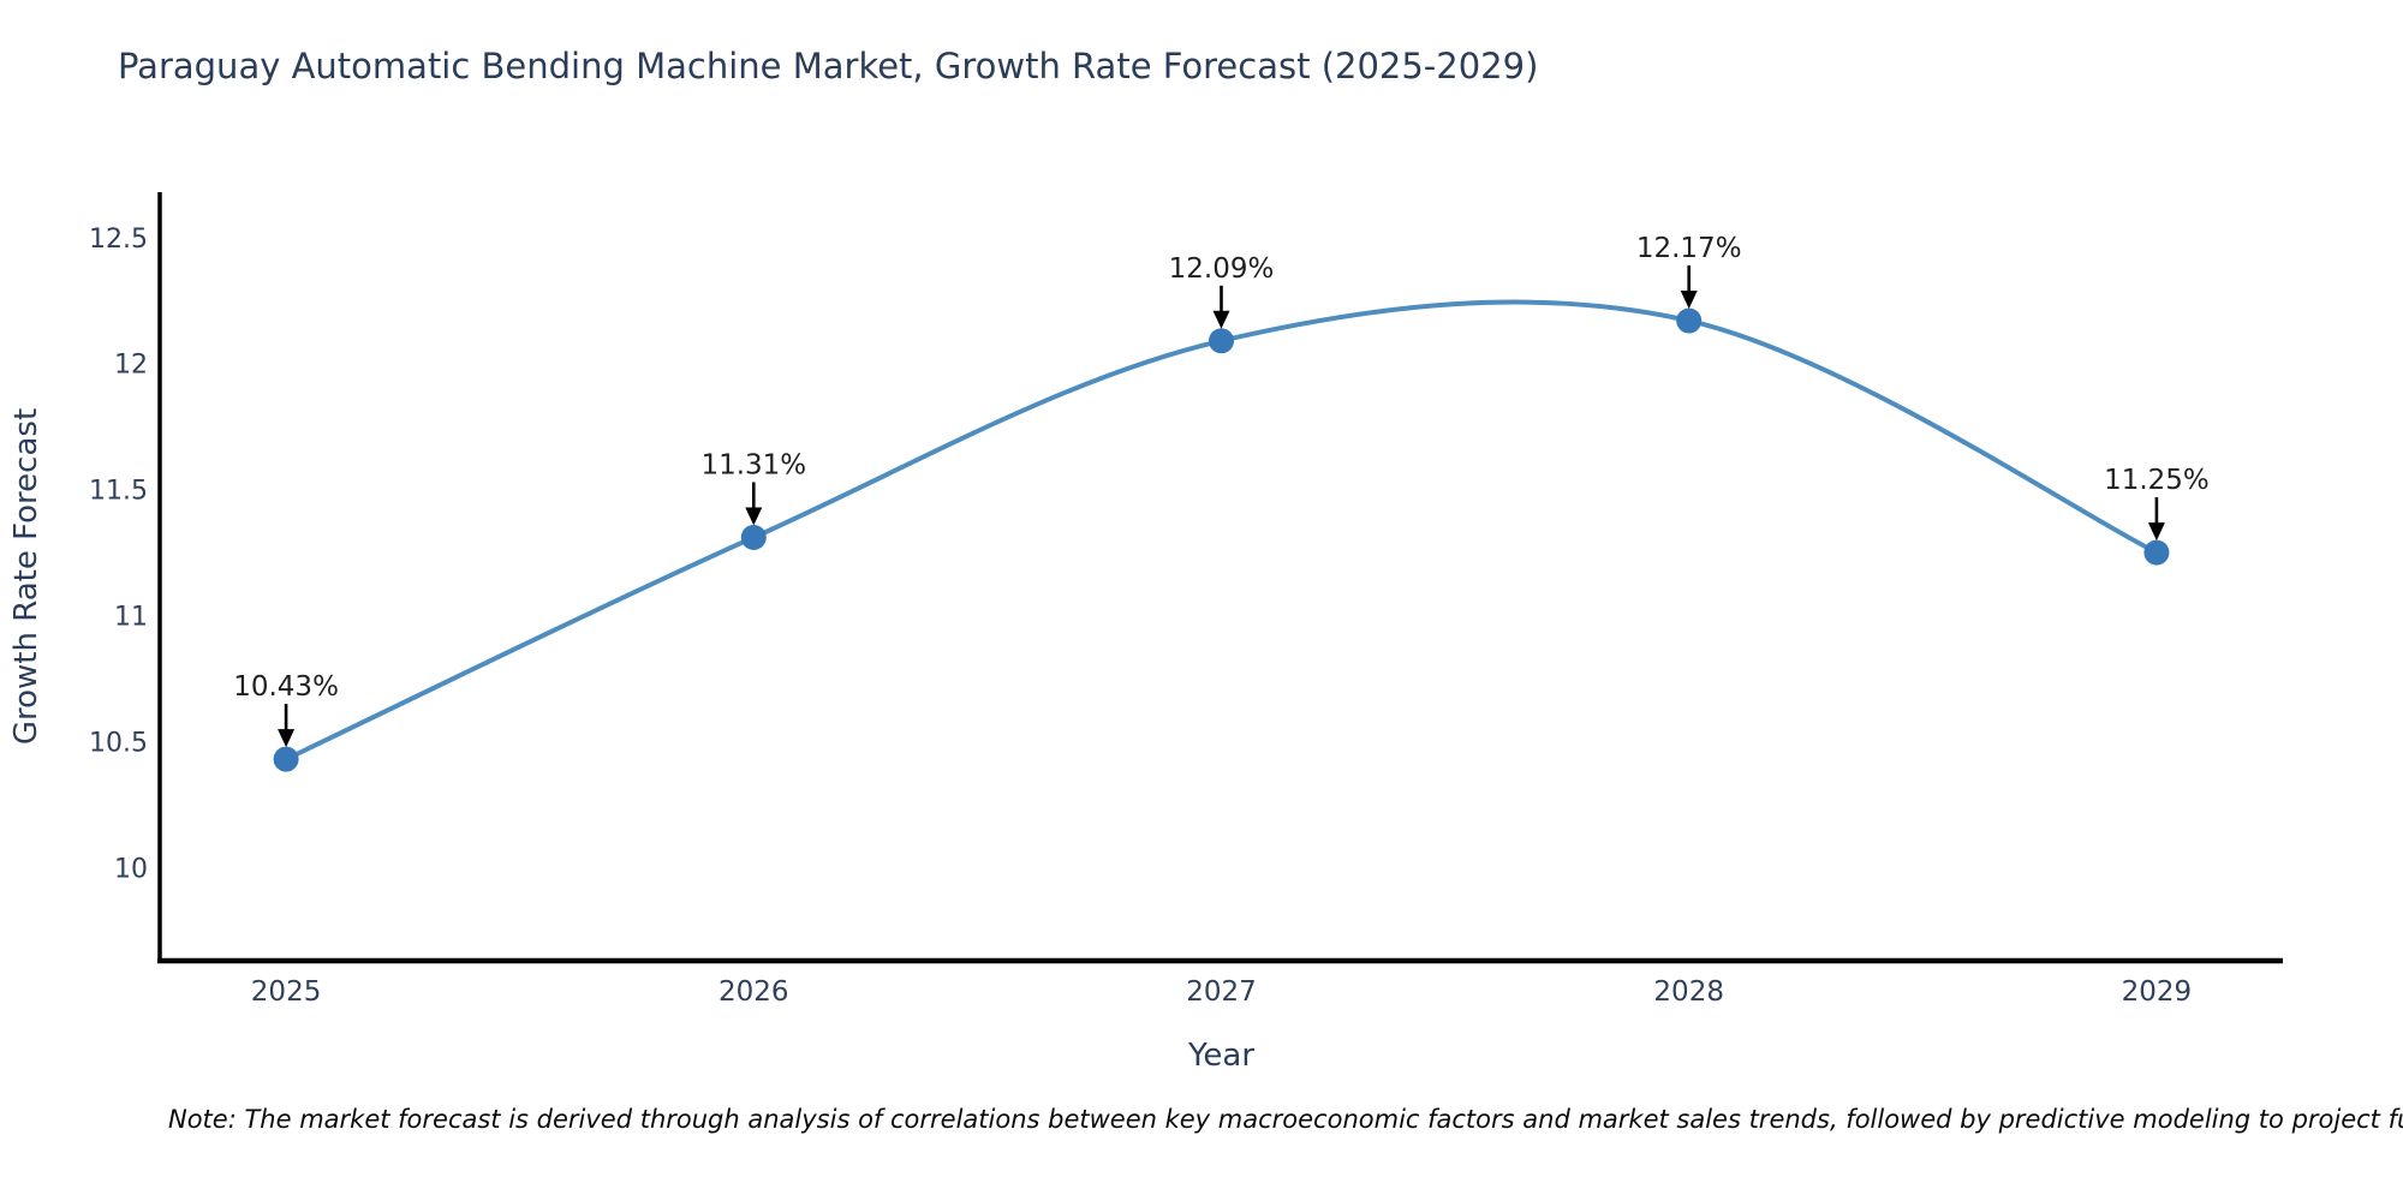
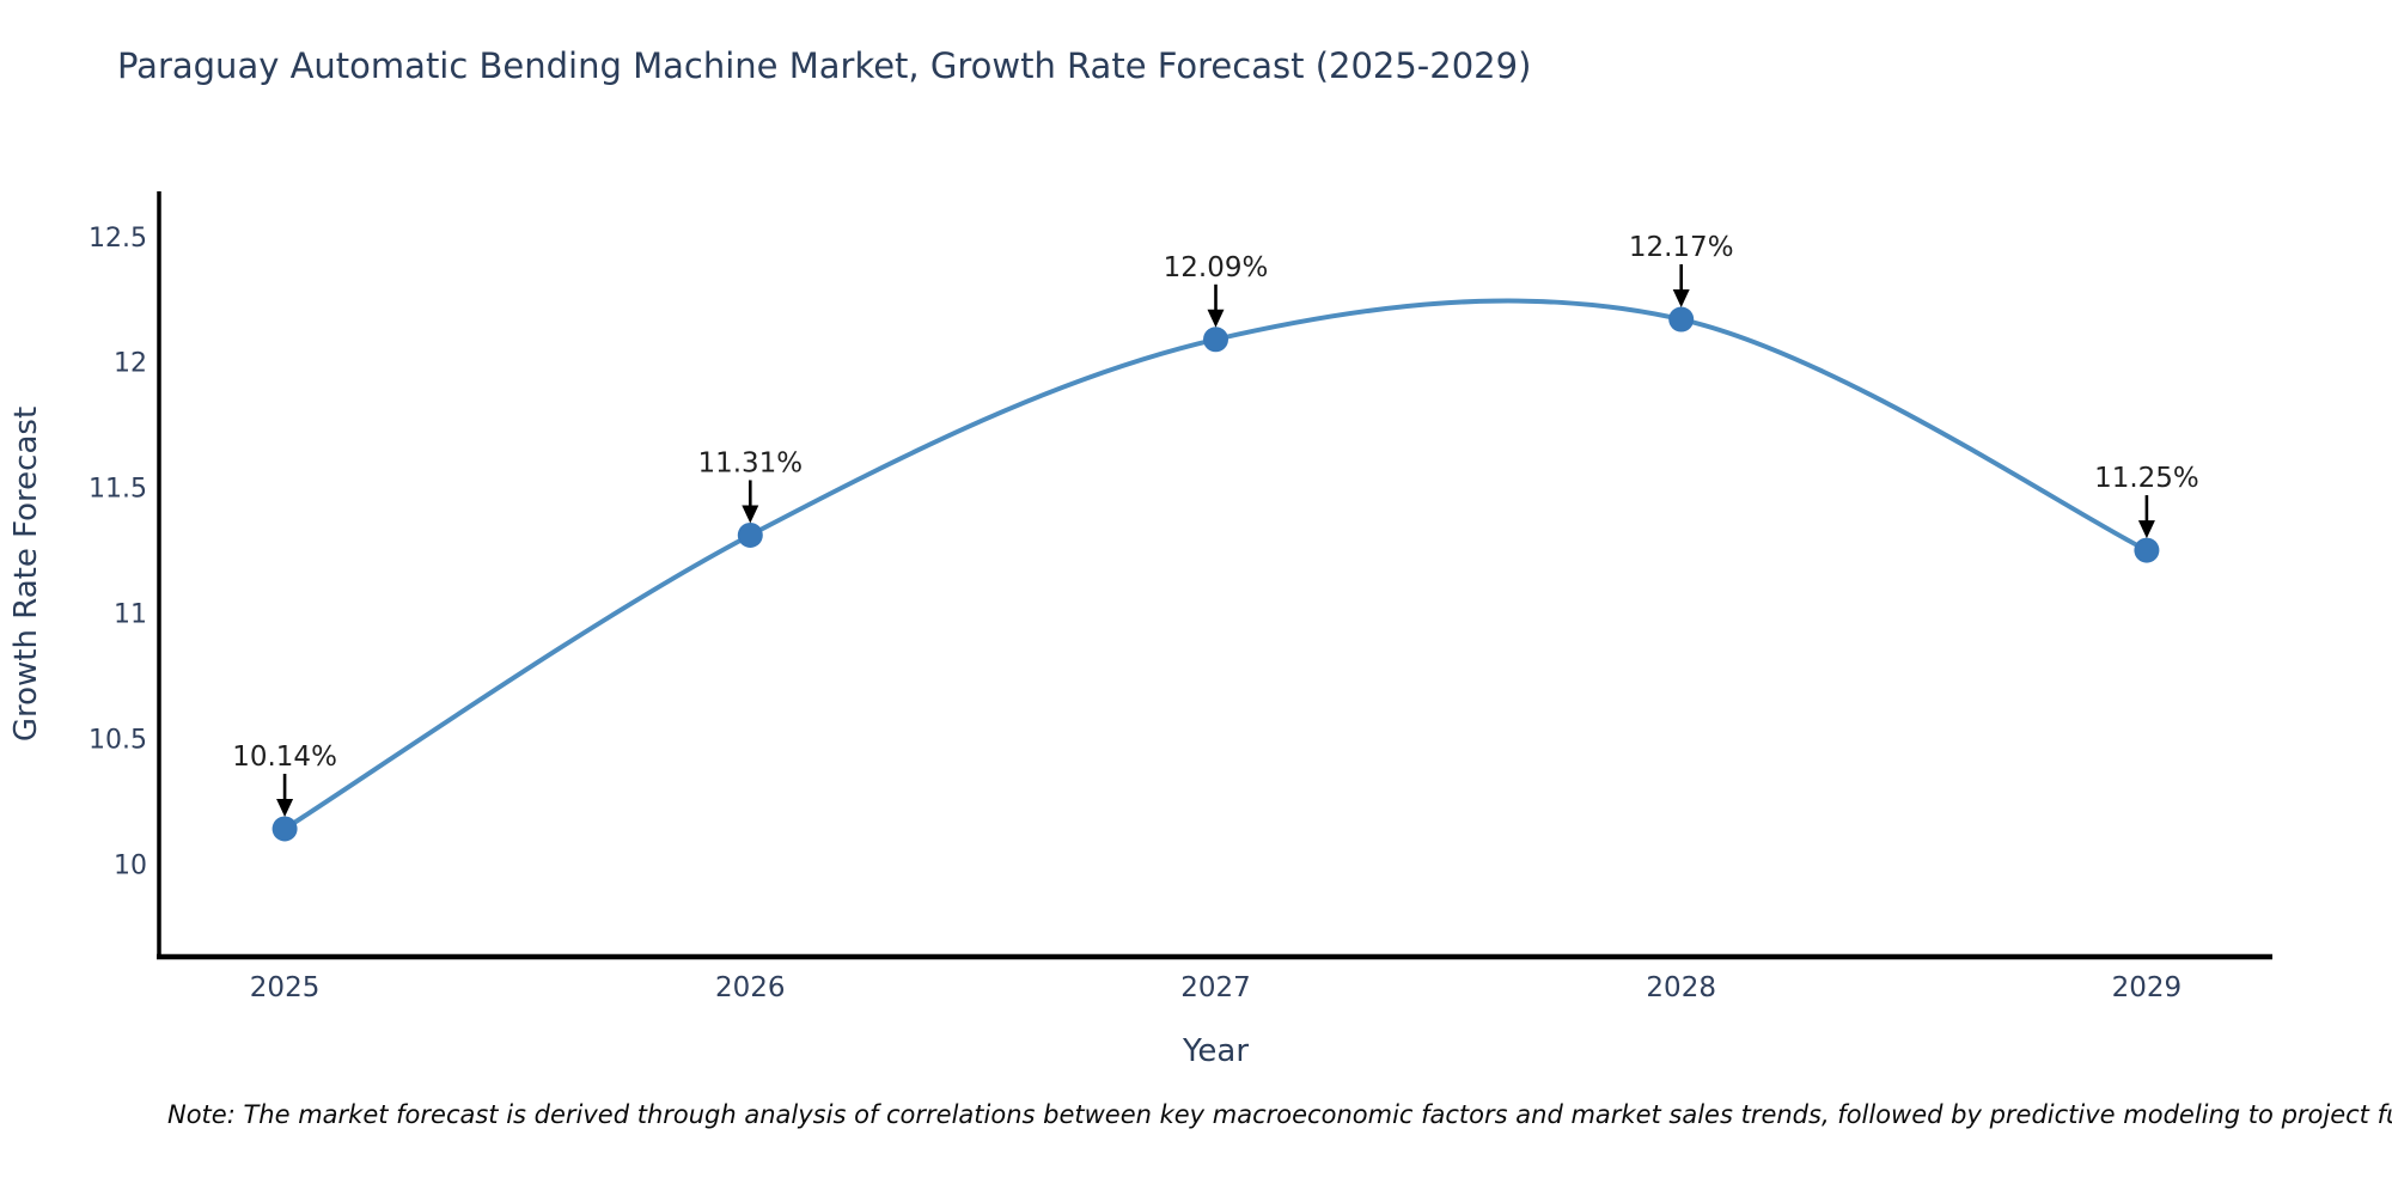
2025: 10.43% -> 10.14%
